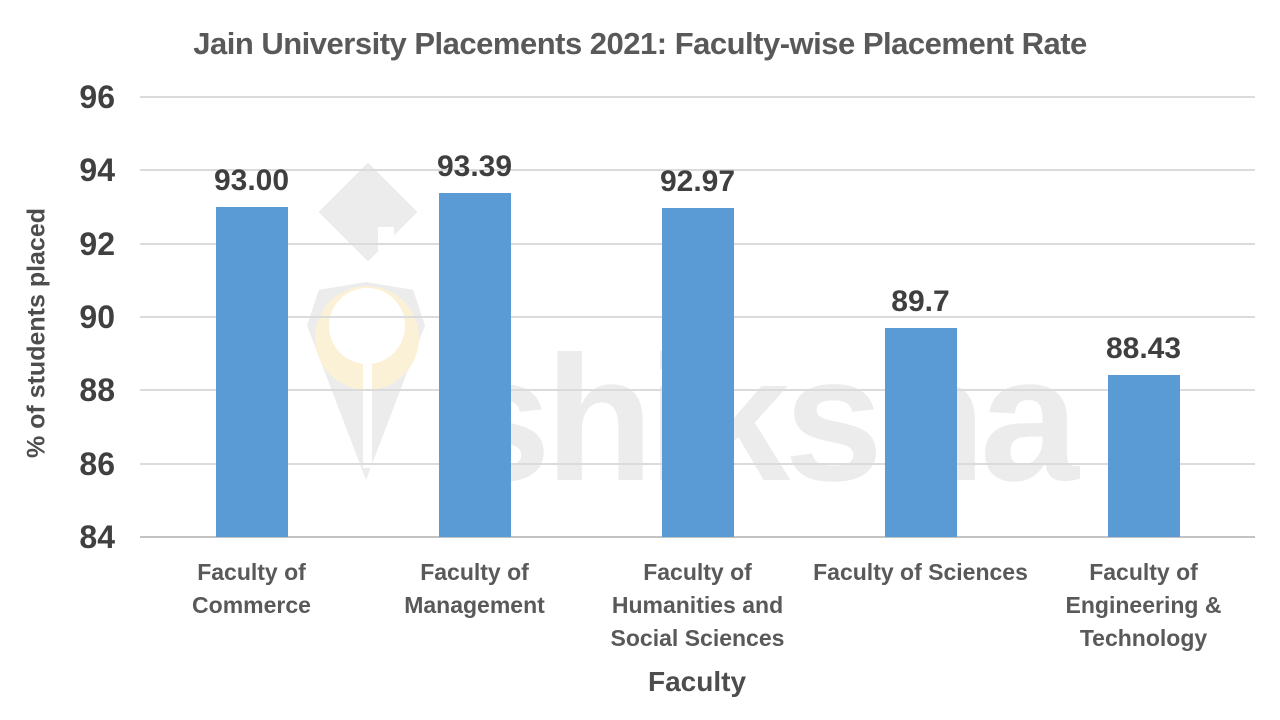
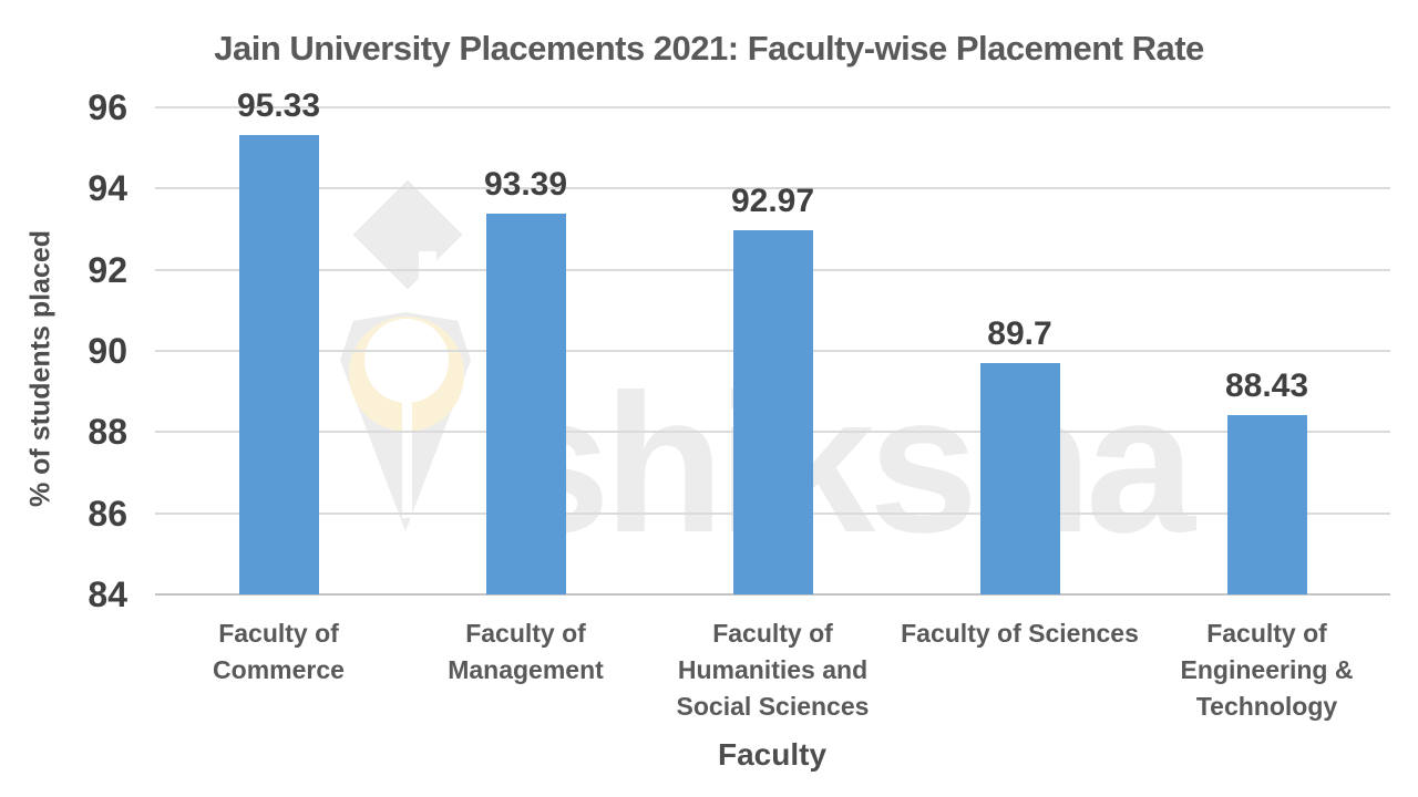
Faculty of Commerce: 93.00 -> 95.33
